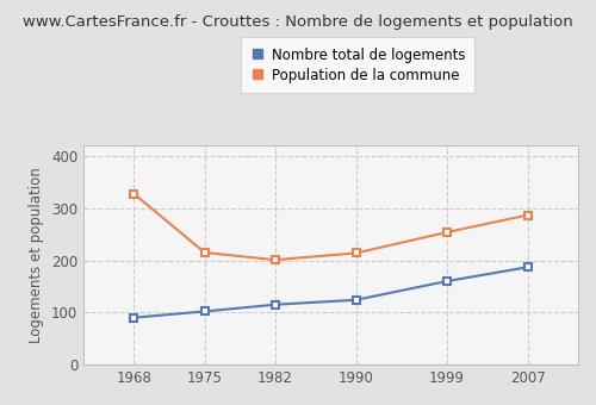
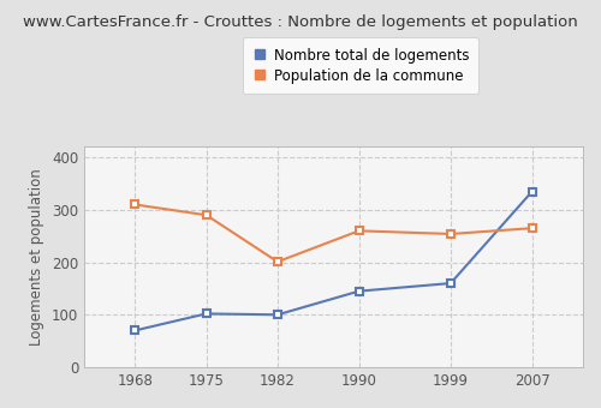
Nombre total de logements/1968: 90 -> 70
Population de la commune/1968: 328 -> 310
Population de la commune/1975: 215 -> 290
Nombre total de logements/1982: 115 -> 100
Nombre total de logements/1990: 124 -> 145
Population de la commune/1990: 214 -> 260
Nombre total de logements/2007: 187 -> 335
Population de la commune/2007: 287 -> 265
